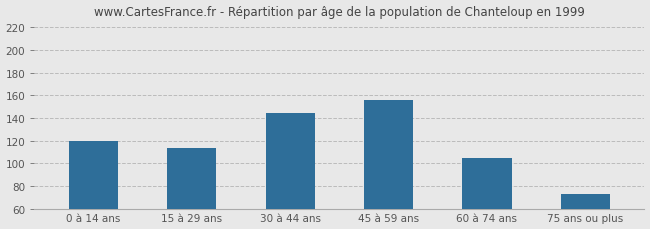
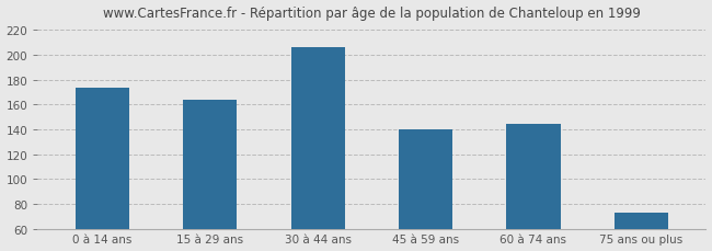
0 à 14 ans: 120 -> 173
15 à 29 ans: 113 -> 164
30 à 44 ans: 144 -> 206
45 à 59 ans: 156 -> 140
60 à 74 ans: 105 -> 144
